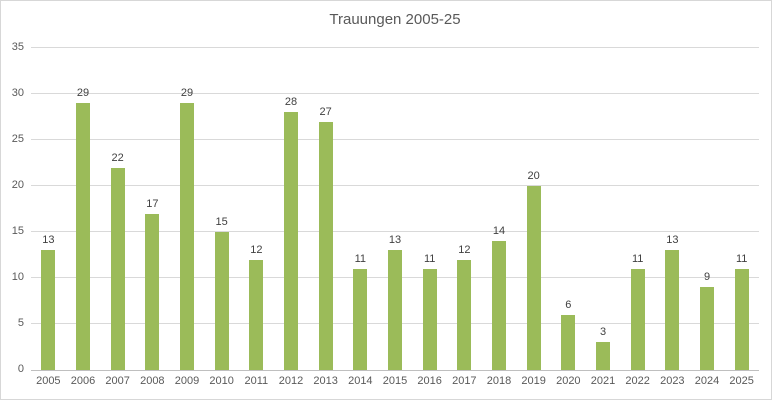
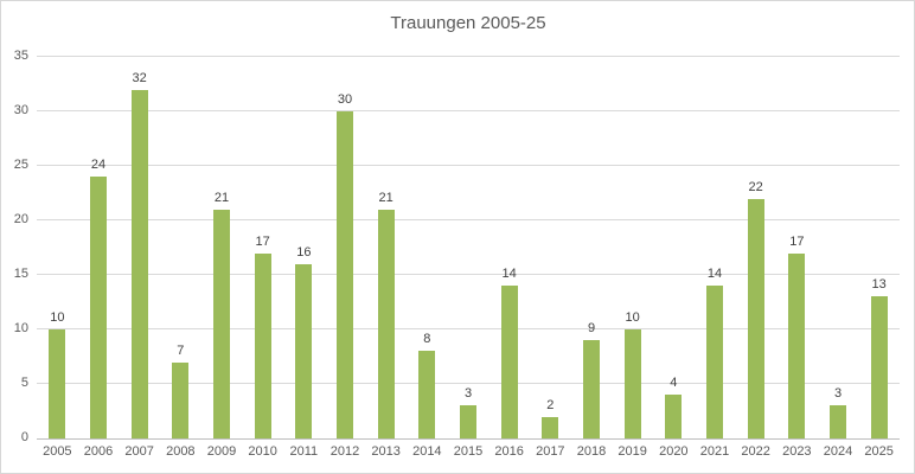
2005: 13 -> 10
2006: 29 -> 24
2007: 22 -> 32
2008: 17 -> 7
2009: 29 -> 21
2010: 15 -> 17
2011: 12 -> 16
2012: 28 -> 30
2013: 27 -> 21
2014: 11 -> 8
2015: 13 -> 3
2016: 11 -> 14
2017: 12 -> 2
2018: 14 -> 9
2019: 20 -> 10
2020: 6 -> 4
2021: 3 -> 14
2022: 11 -> 22
2023: 13 -> 17
2024: 9 -> 3
2025: 11 -> 13
